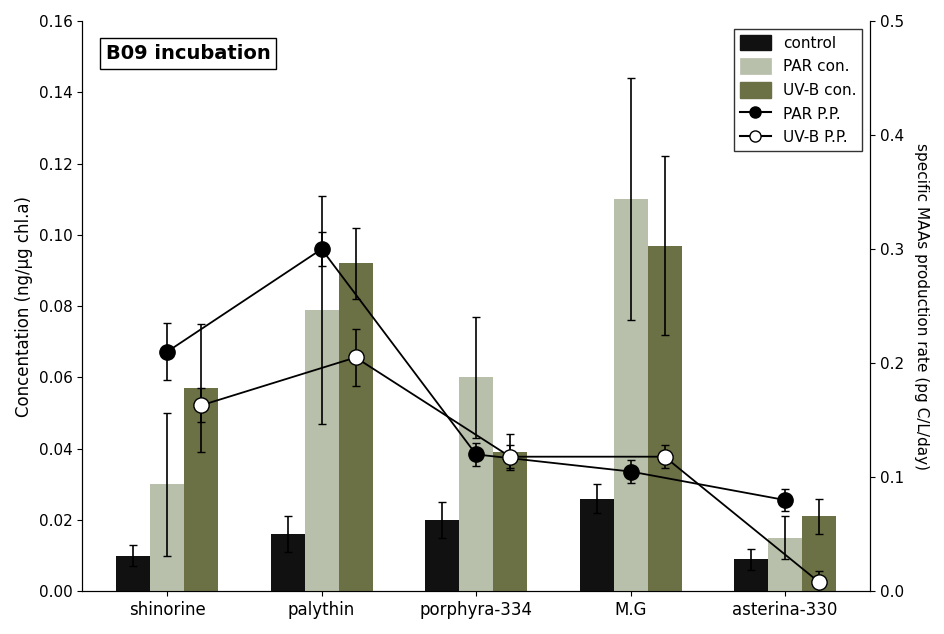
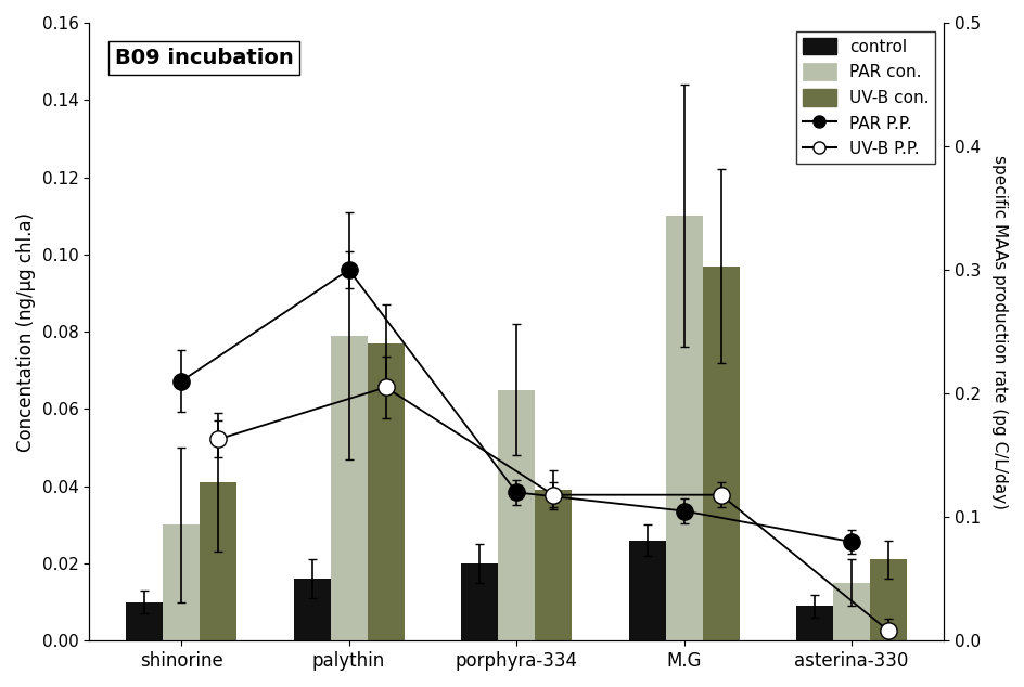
UV-B con./shinorine: 0.057 -> 0.041
UV-B con./palythin: 0.092 -> 0.077
PAR con./porphyra-334: 0.060 -> 0.065
